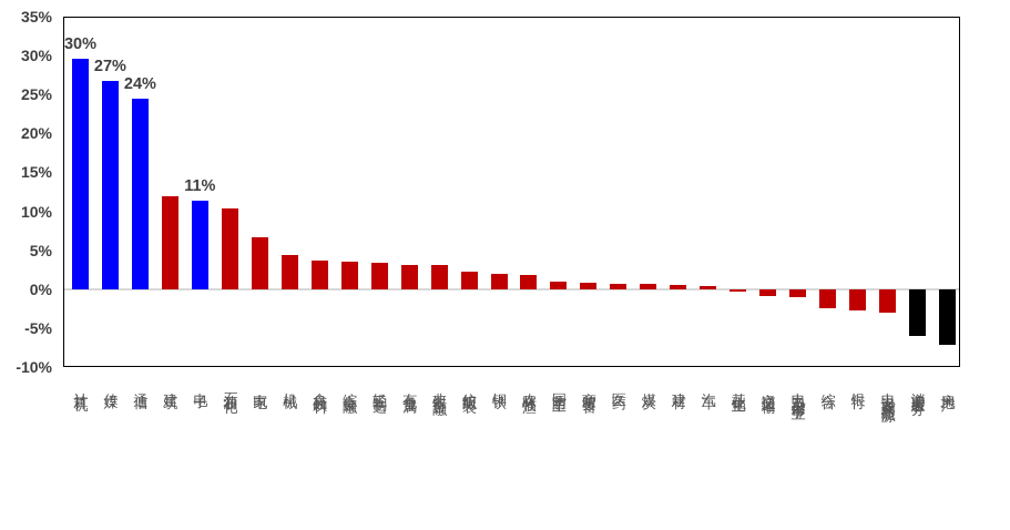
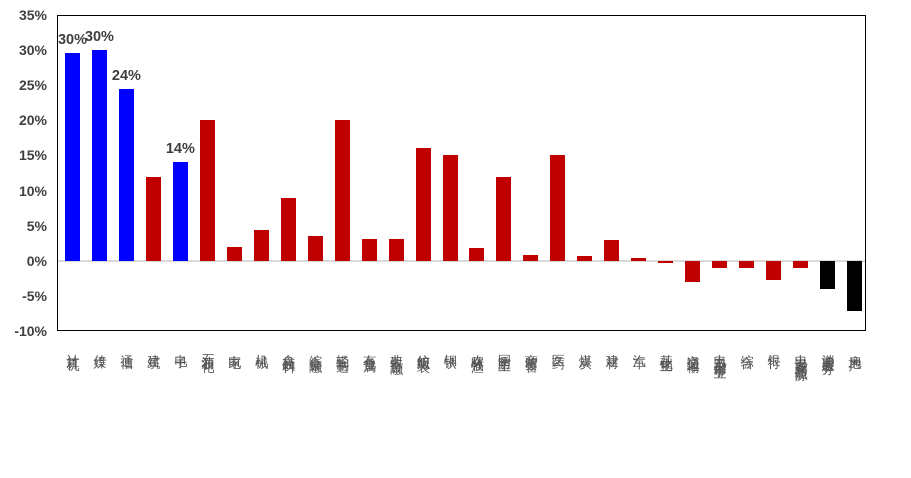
传媒: 27% -> 30%
电子: 11% -> 14%
石油石化: 10% -> 20%
家电: 7% -> 2%
食品饮料: 4% -> 9%
轻工制造: 3% -> 20%
纺织服装: 2% -> 16%
钢铁: 2% -> 15%
国防军工: 1% -> 12%
医药: 1% -> 15%
建材: 1% -> 3%
交通运输: -1% -> -3%
综合: -2% -> -1%
电力设备及新能源: -3% -> -1%
消费者服务: -6% -> -4%
